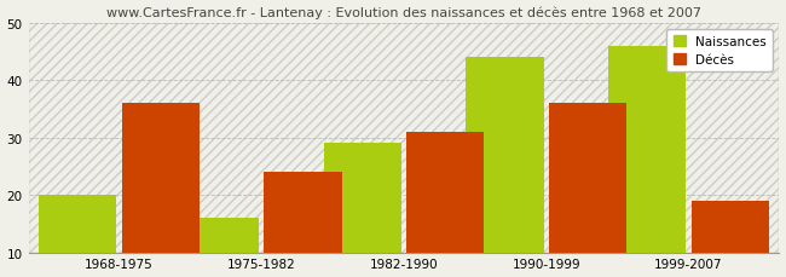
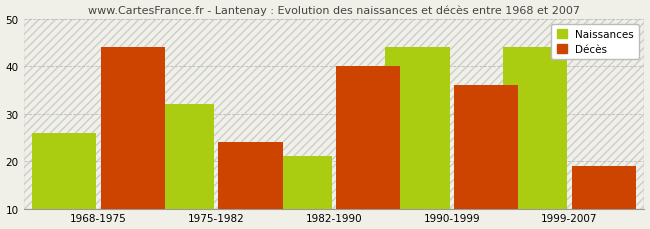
Naissances/1968-1975: 20 -> 26
Décès/1968-1975: 36 -> 44
Naissances/1975-1982: 16 -> 32
Naissances/1982-1990: 29 -> 21
Décès/1982-1990: 31 -> 40
Naissances/1999-2007: 46 -> 44
